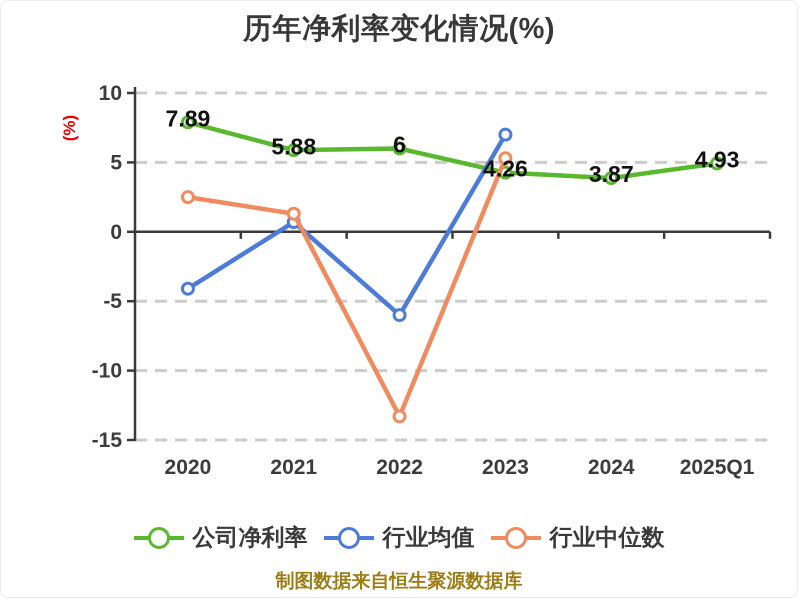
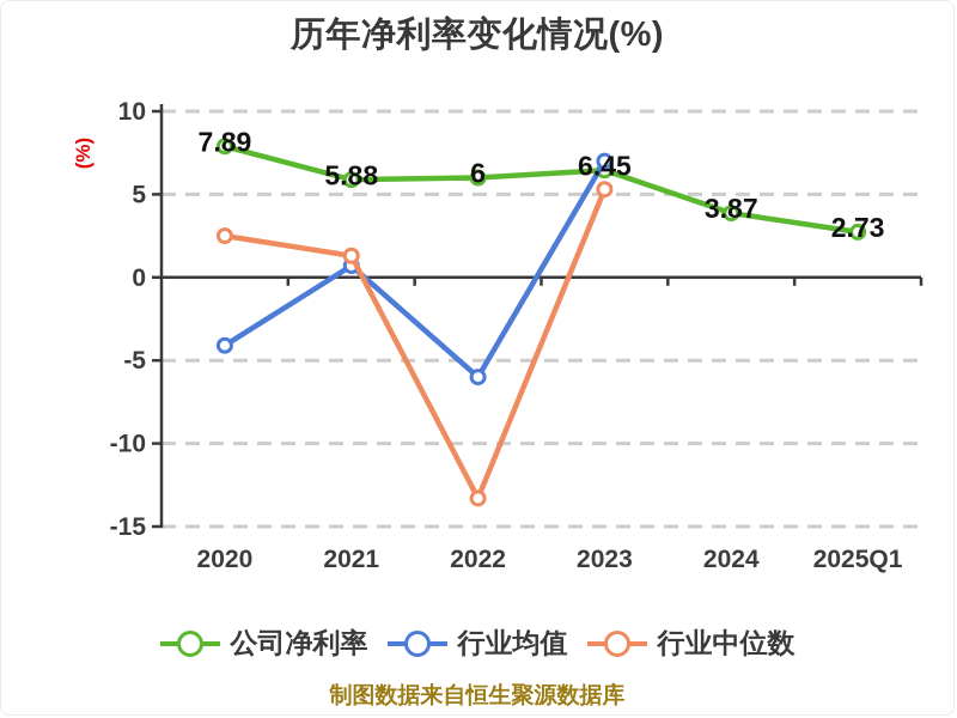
公司净利率/2023: 4.26 -> 6.45
公司净利率/2025Q1: 4.93 -> 2.73
